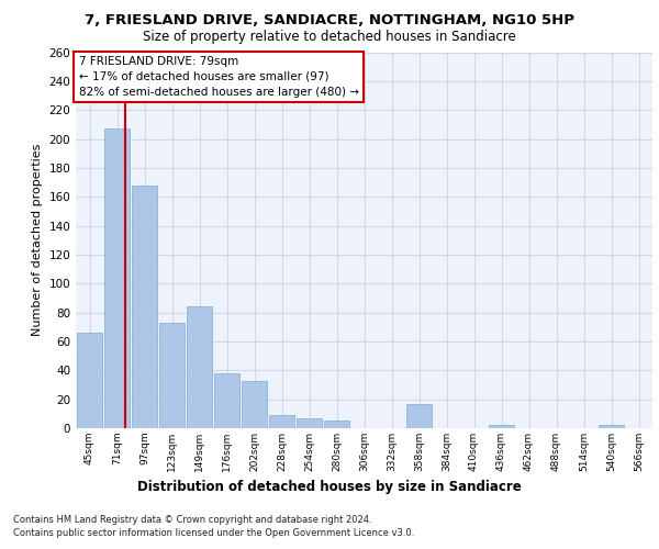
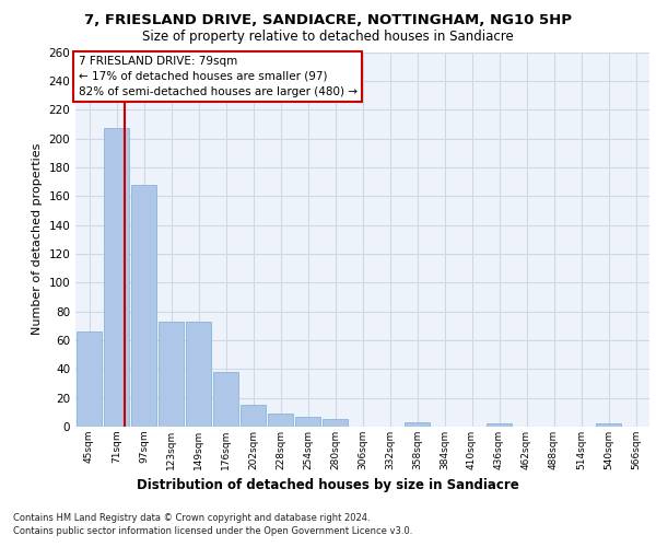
149sqm: 84 -> 73
202sqm: 33 -> 15
358sqm: 17 -> 3
